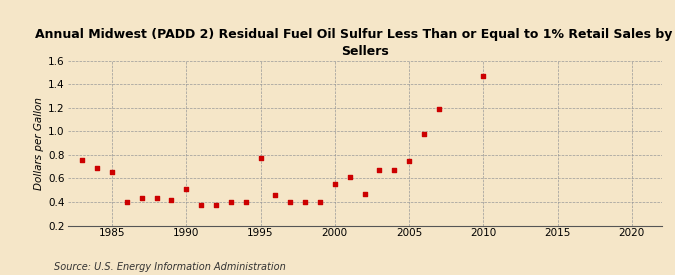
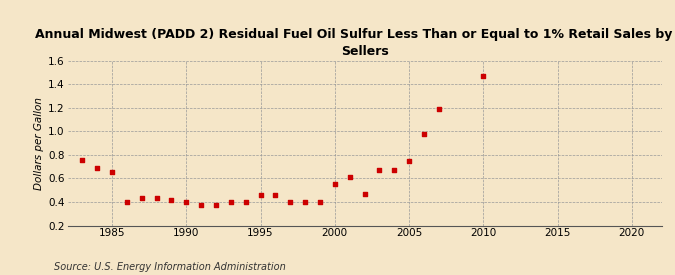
1990: 0.51 -> 0.40
1995: 0.77 -> 0.46
